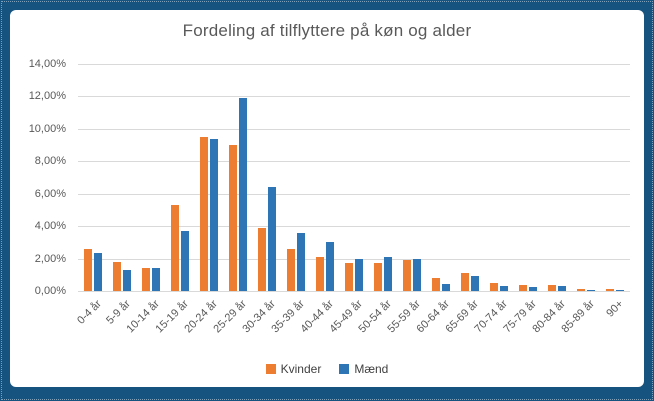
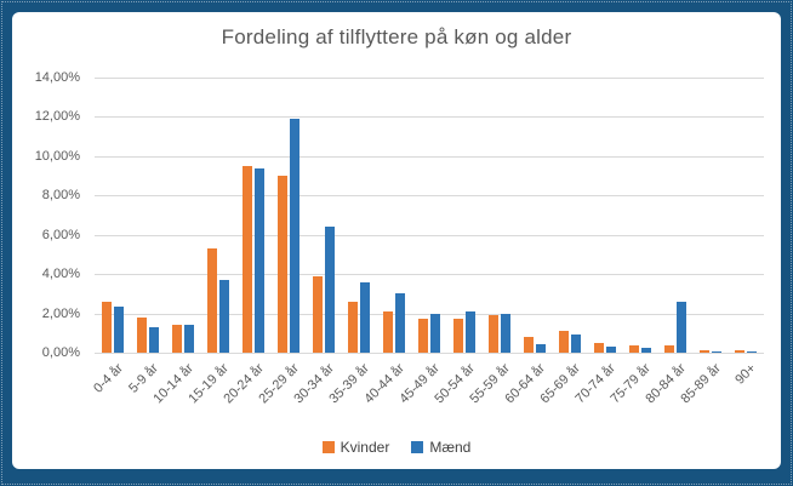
Mænd/80-84 år: 0,3% -> 2,6%
